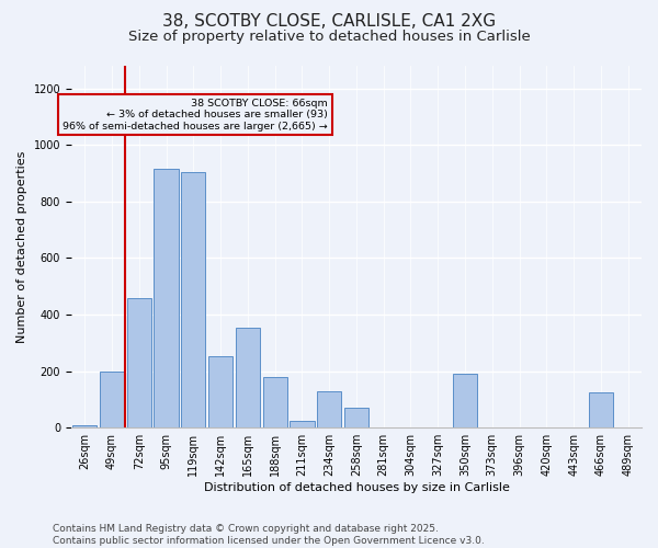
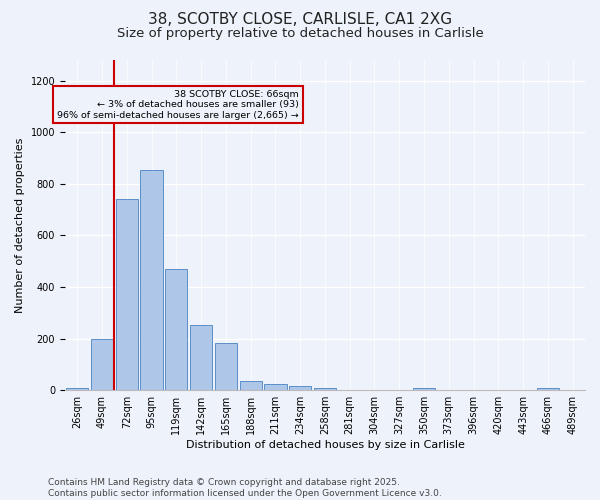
72sqm: 460 -> 740
95sqm: 915 -> 855
119sqm: 905 -> 470
165sqm: 355 -> 183
188sqm: 180 -> 35
234sqm: 130 -> 17
258sqm: 70 -> 10
350sqm: 190 -> 8
466sqm: 125 -> 8
